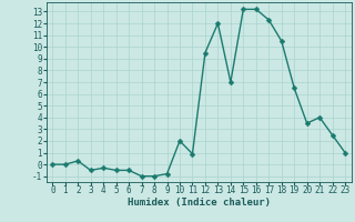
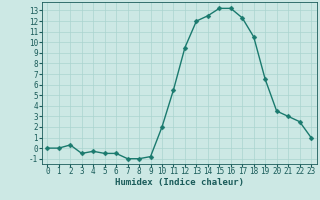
11: 0.9 -> 5.5
14: 7.0 -> 12.5
21: 4.0 -> 3.0
